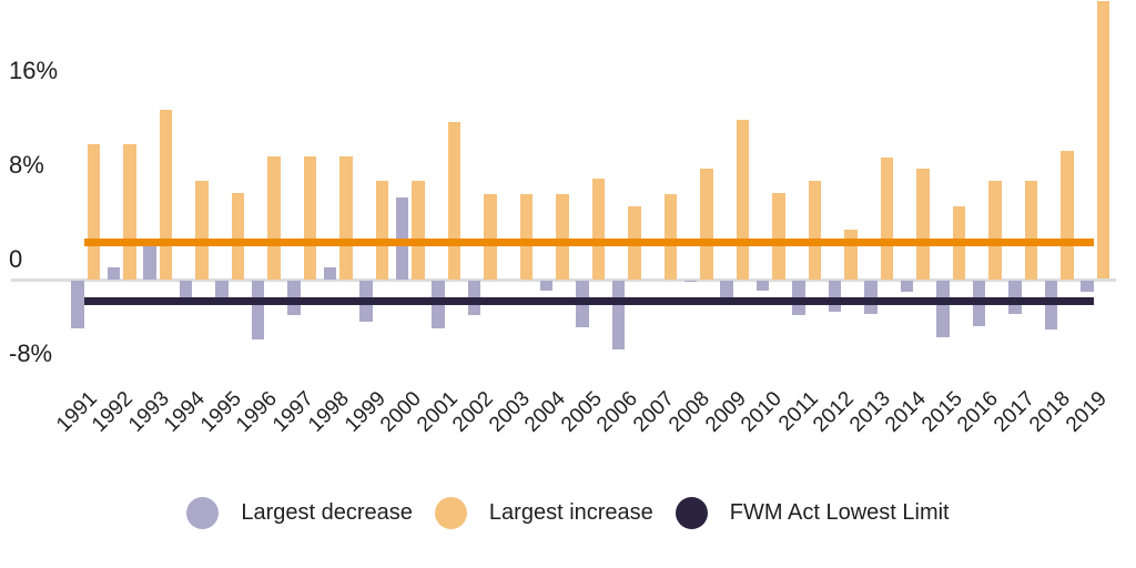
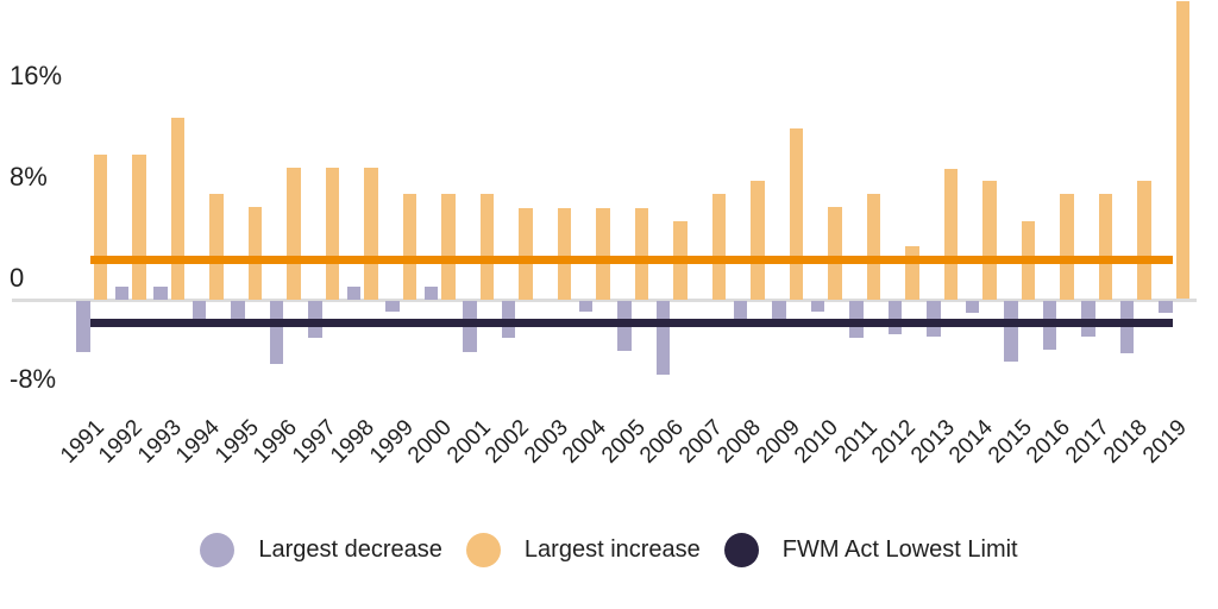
Largest decrease/1993: 3.4% -> 1.0%
Largest decrease/1999: -3.5% -> -0.9%
Largest decrease/2000: 6.9% -> 1.0%
Largest increase/2001: 13.3% -> 8.3%
Largest increase/2005: 8.5% -> 7.2%
Largest increase/2007: 7.2% -> 8.3%
Largest decrease/2008: -0.1% -> -2.0%
Largest increase/2018: 10.9% -> 9.4%
